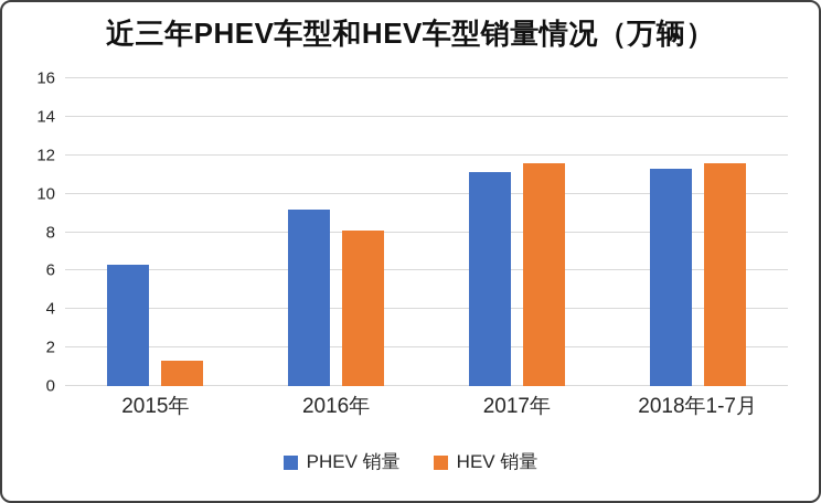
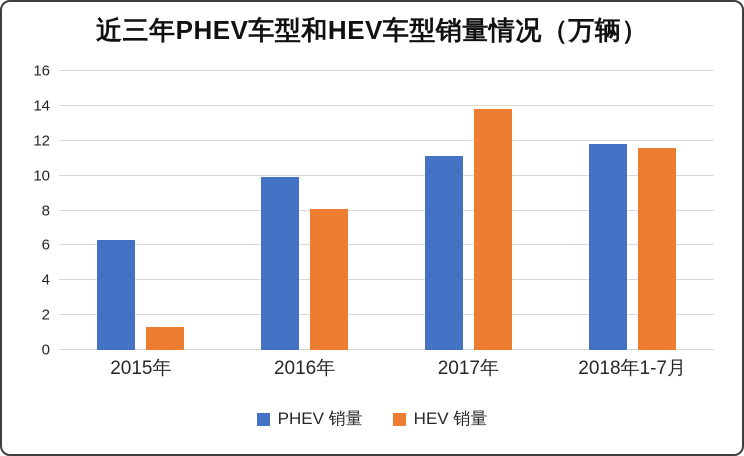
PHEV 销量/2016年: 9.2 -> 9.9
HEV 销量/2017年: 11.6 -> 13.8
PHEV 销量/2018年1-7月: 11.3 -> 11.8
